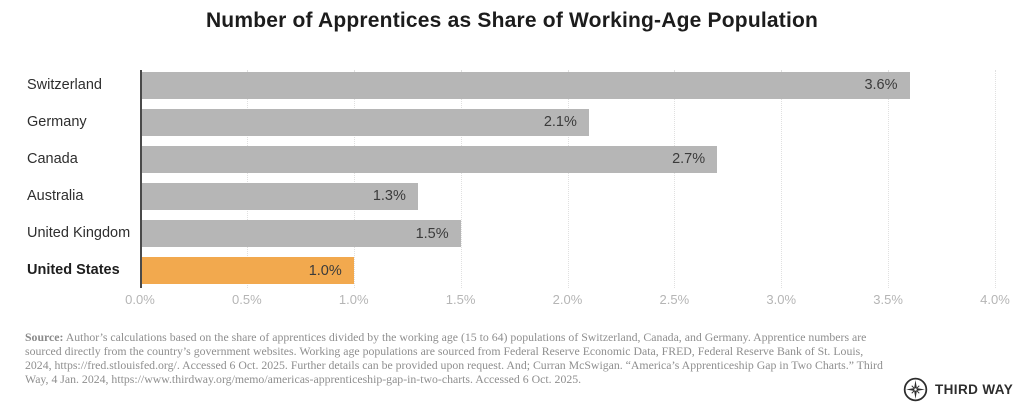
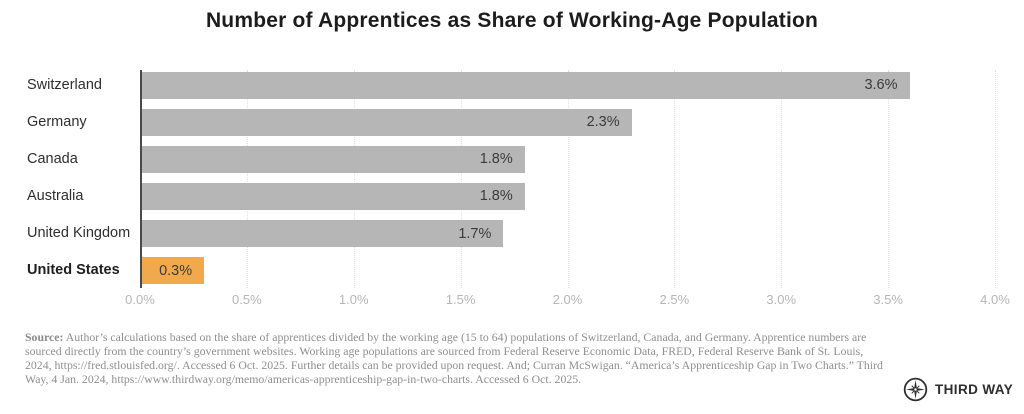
Germany: 2.1% -> 2.3%
Canada: 2.7% -> 1.8%
Australia: 1.3% -> 1.8%
United Kingdom: 1.5% -> 1.7%
United States: 1.0% -> 0.3%
